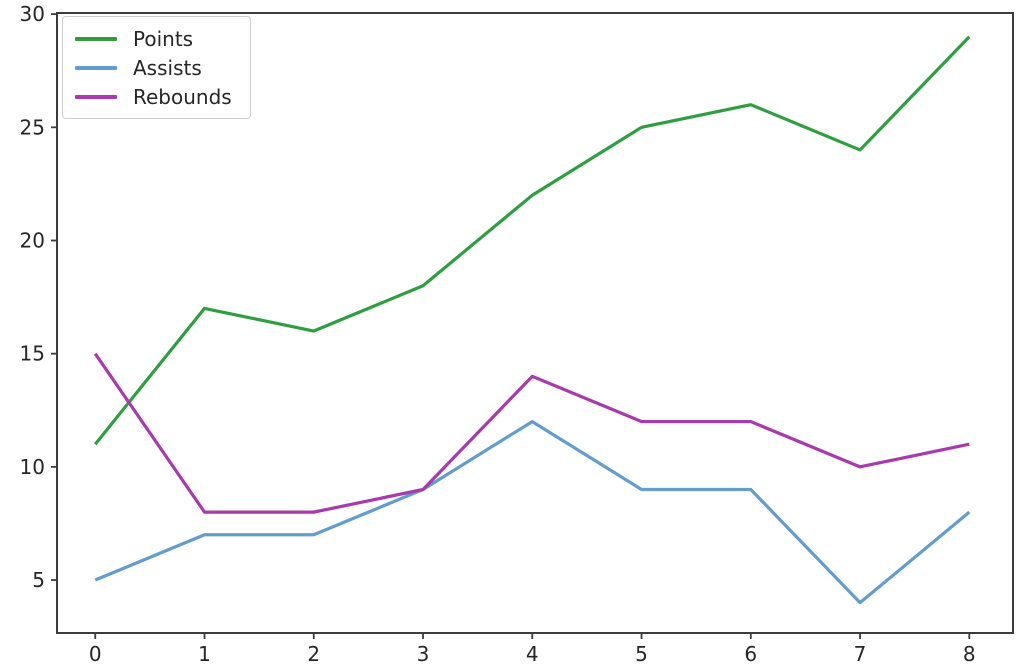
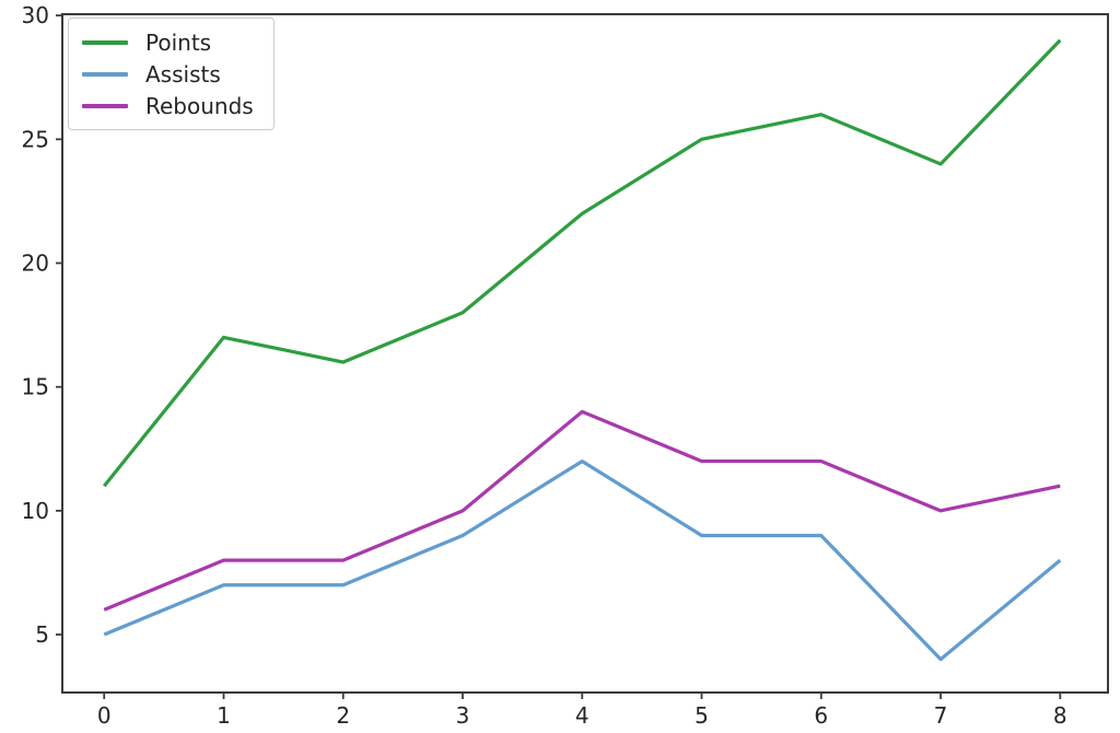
Rebounds/0: 15 -> 6
Rebounds/3: 9 -> 10
